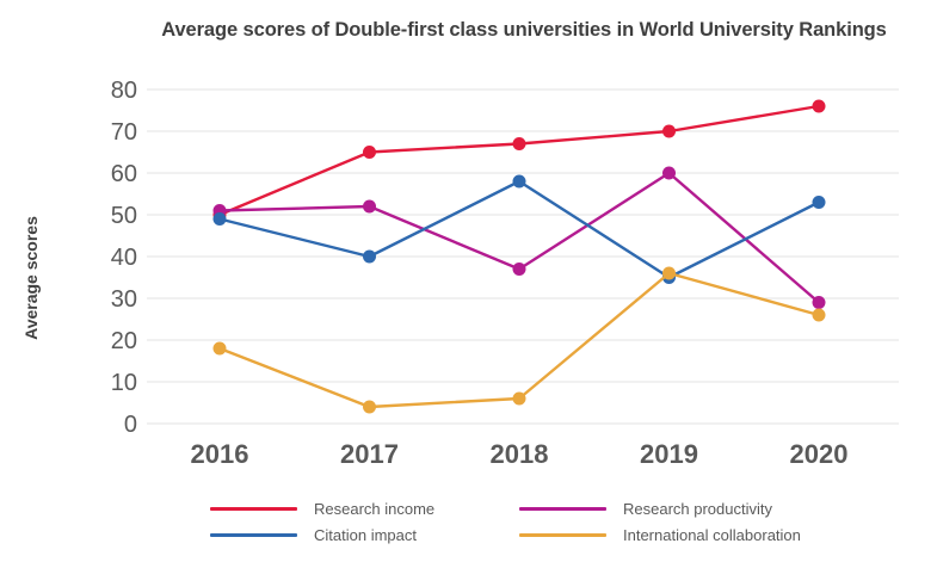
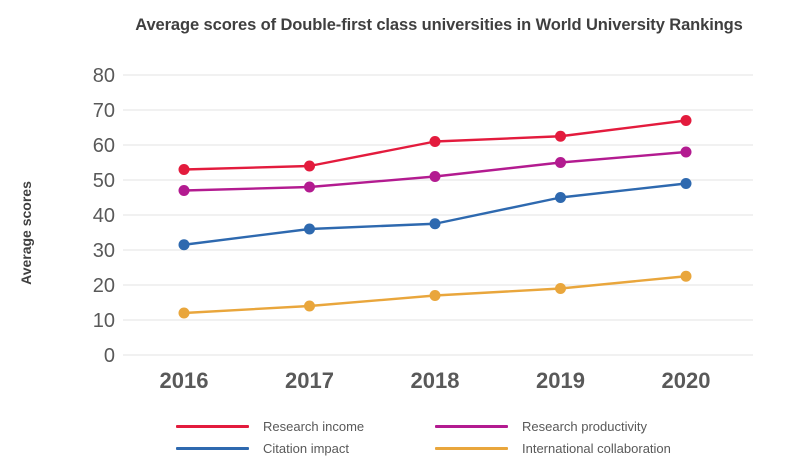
Research income/2016: 50 -> 53
Research productivity/2016: 51 -> 47
Citation impact/2016: 49 -> 32
International collaboration/2016: 18 -> 12
Research income/2017: 65 -> 54
Research productivity/2017: 52 -> 48
Citation impact/2017: 40 -> 36
International collaboration/2017: 4 -> 14
Research income/2018: 67 -> 61
Research productivity/2018: 37 -> 51
Citation impact/2018: 58 -> 38
International collaboration/2018: 6 -> 17
Research income/2019: 70 -> 62
Research productivity/2019: 60 -> 55
Citation impact/2019: 35 -> 45
International collaboration/2019: 36 -> 19
Research income/2020: 76 -> 67
Research productivity/2020: 29 -> 58
Citation impact/2020: 53 -> 49
International collaboration/2020: 26 -> 22
